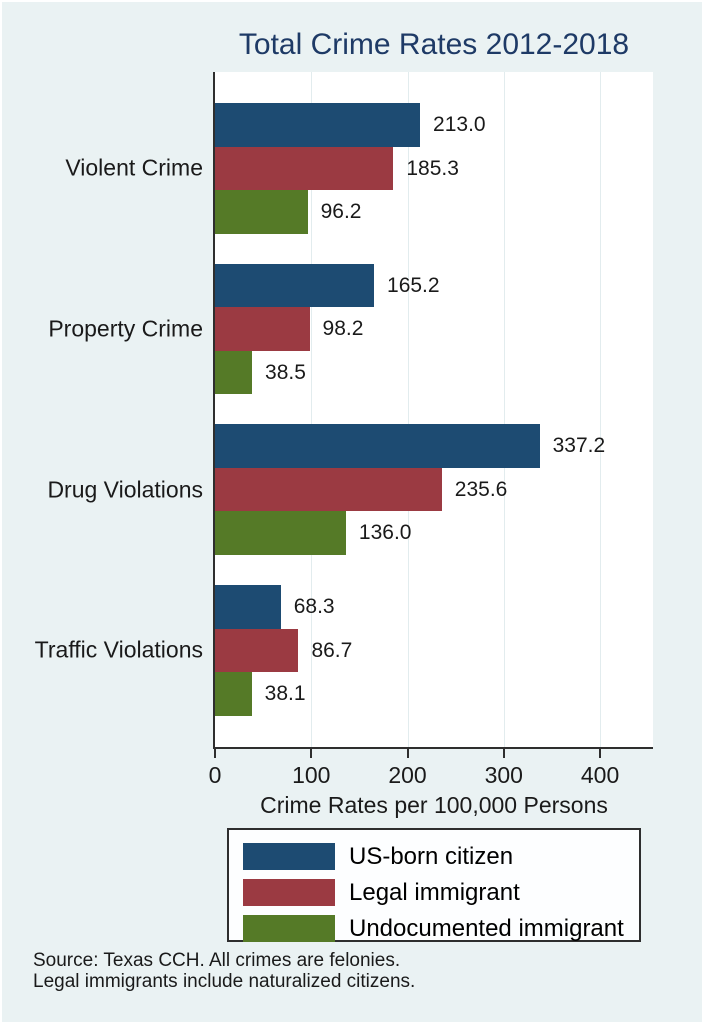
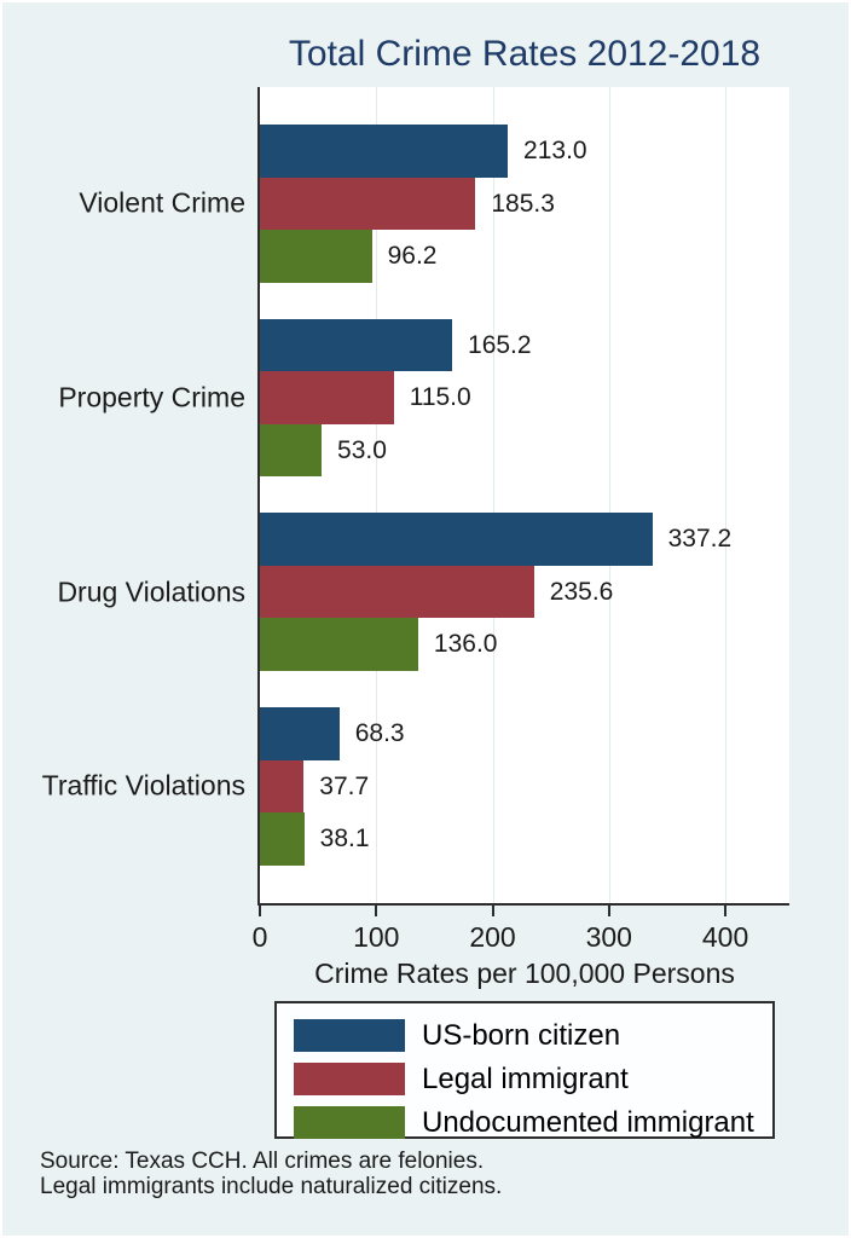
Legal immigrant/Property Crime: 98.2 -> 115.0
Undocumented immigrant/Property Crime: 38.5 -> 53.0
Legal immigrant/Traffic Violations: 86.7 -> 37.7
